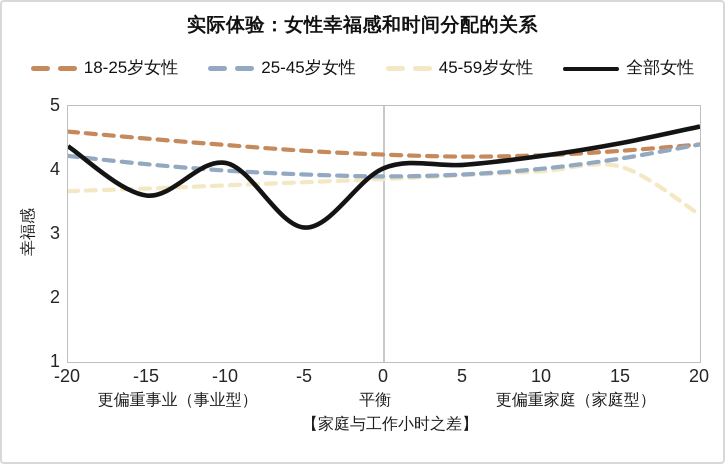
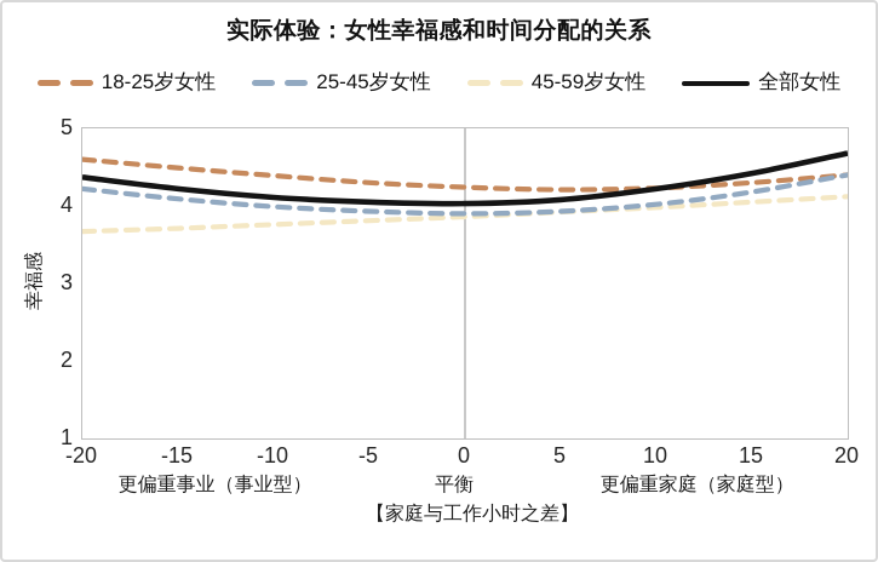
全部女性/-15: 3.6 -> 4.2
全部女性/-5: 3.1 -> 4.0
45-59岁女性/20: 3.3 -> 4.1
